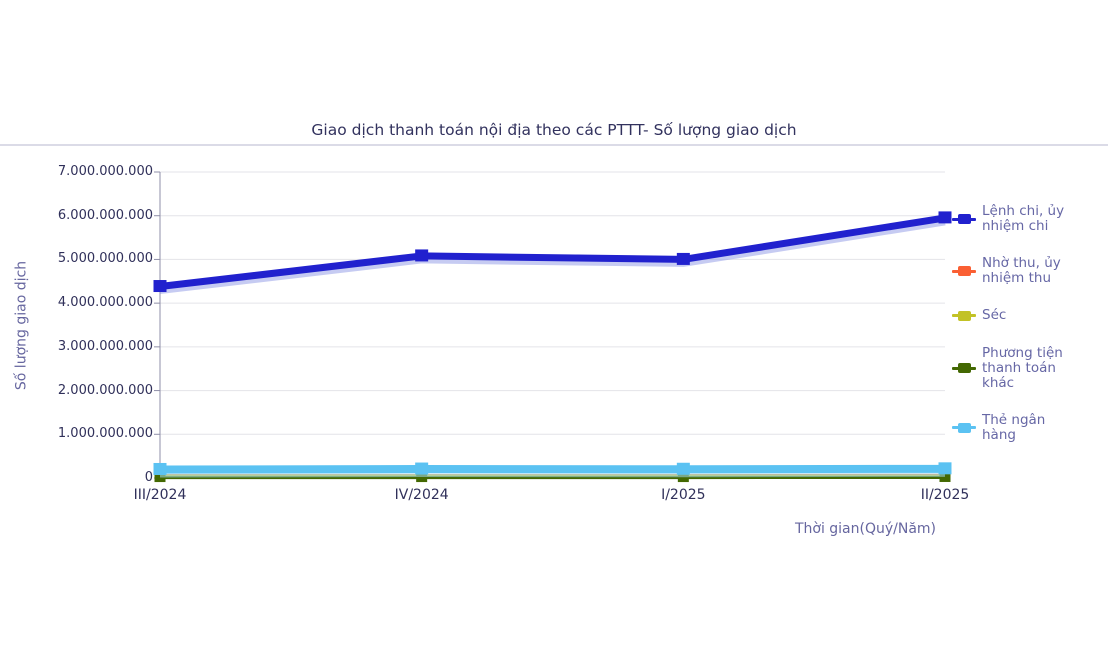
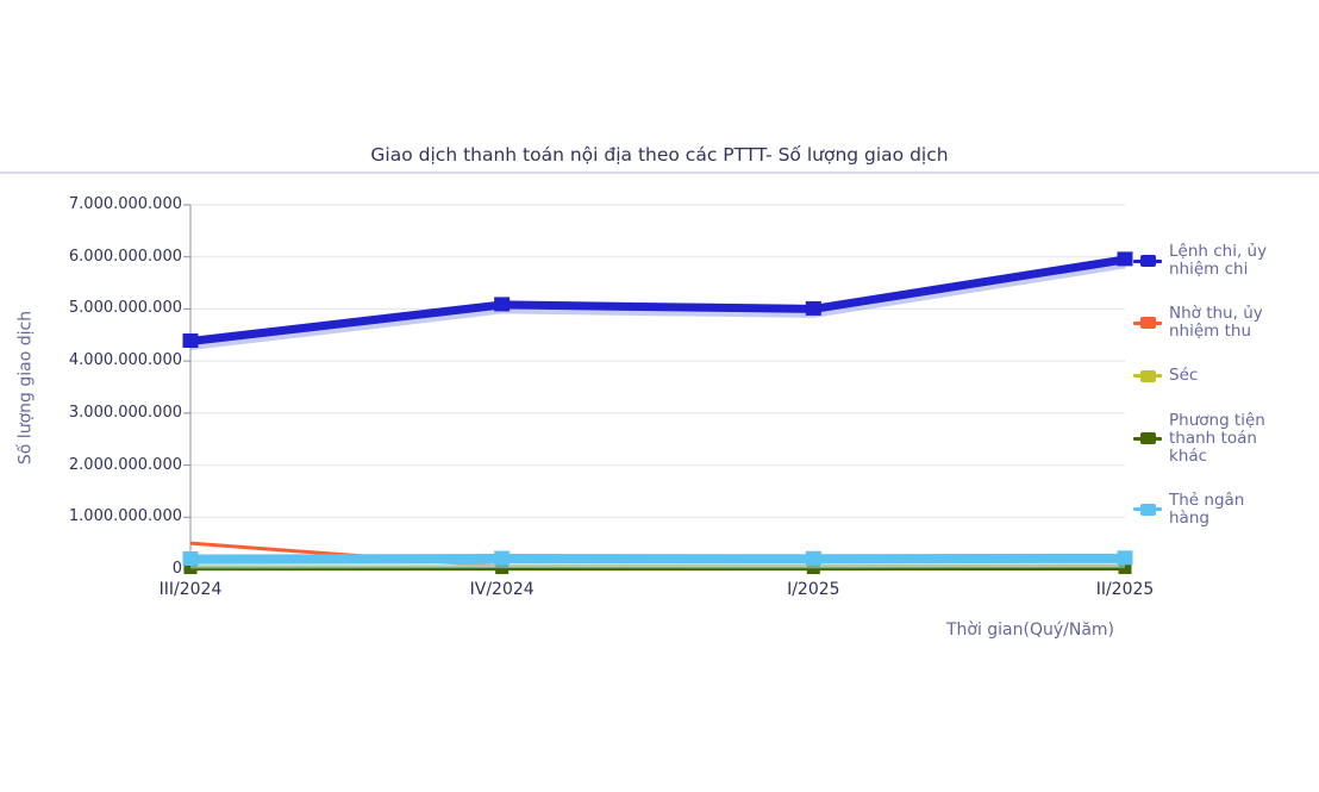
Nhờ thu, ủy nhiệm thu/III/2024: 100000000 -> 500000000
